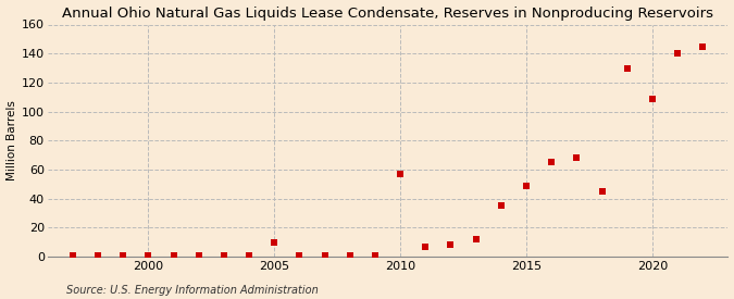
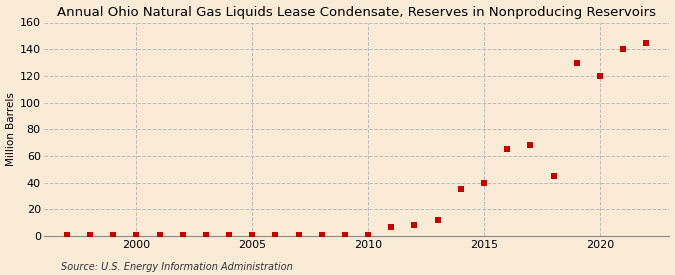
2005: 10 -> 0
2010: 57 -> 1
2015: 49 -> 40
2020: 109 -> 120
